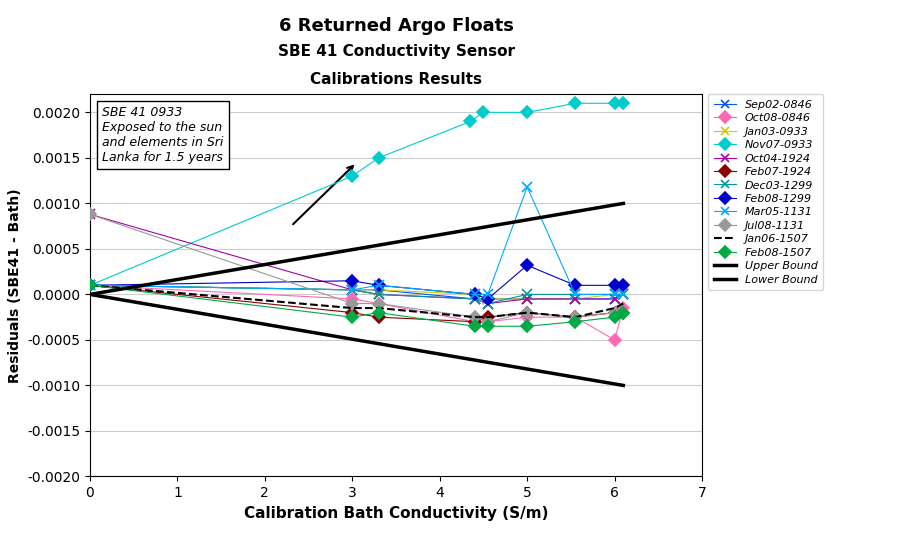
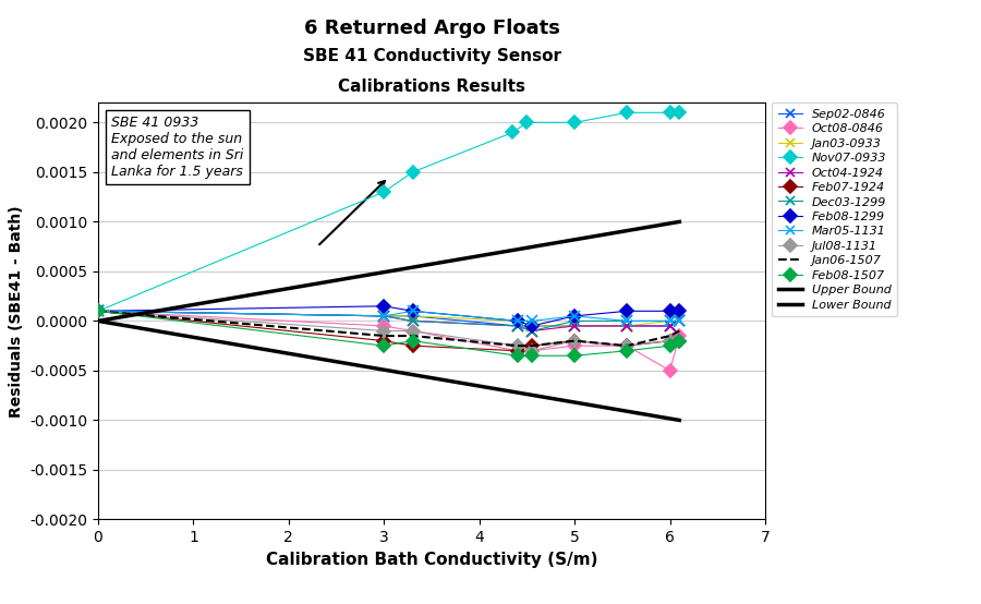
Oct04-1924/0: 0.00088 -> 0.00010
Jul08-1131/0: 0.00088 -> 0.00010
Feb08-1299/5: 0.00032 -> 0.00005
Mar05-1131/5: 0.00118 -> 0.00005
